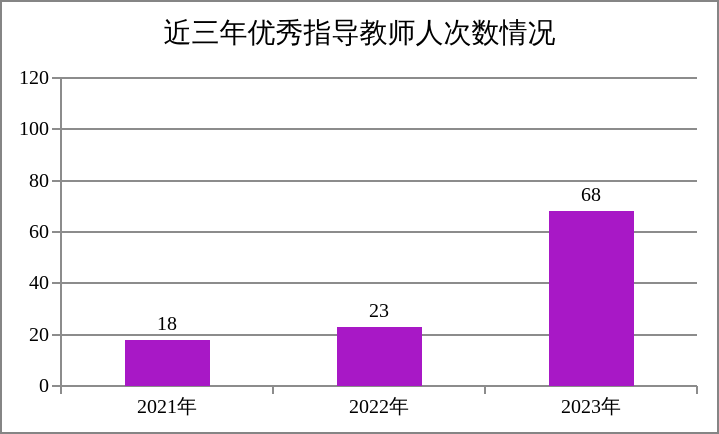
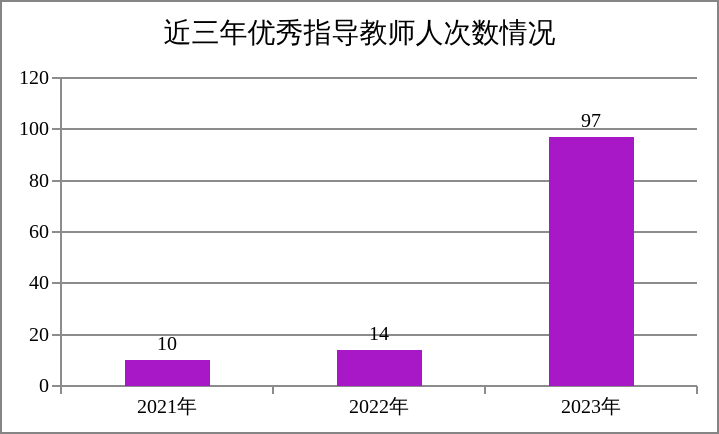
2021年: 18 -> 10
2022年: 23 -> 14
2023年: 68 -> 97
